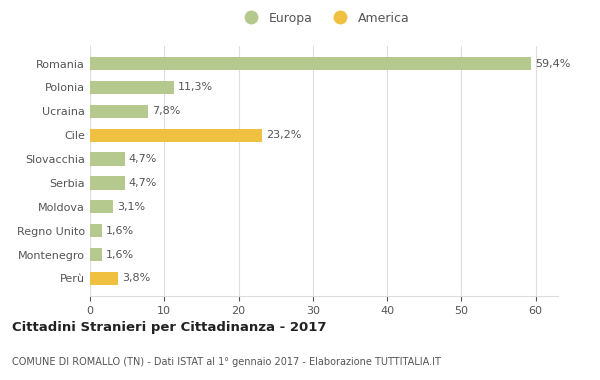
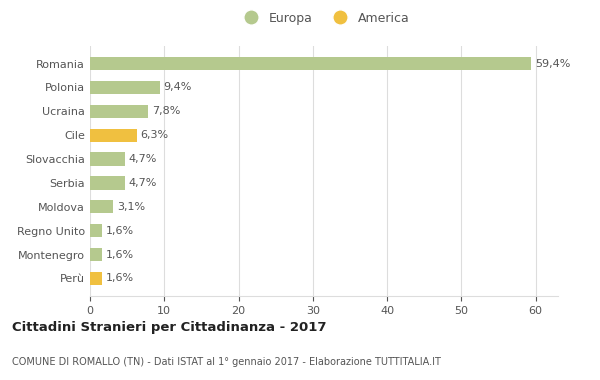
Polonia: 11,3% -> 9,4%
Cile: 23,2% -> 6,3%
Perù: 3,8% -> 1,6%
